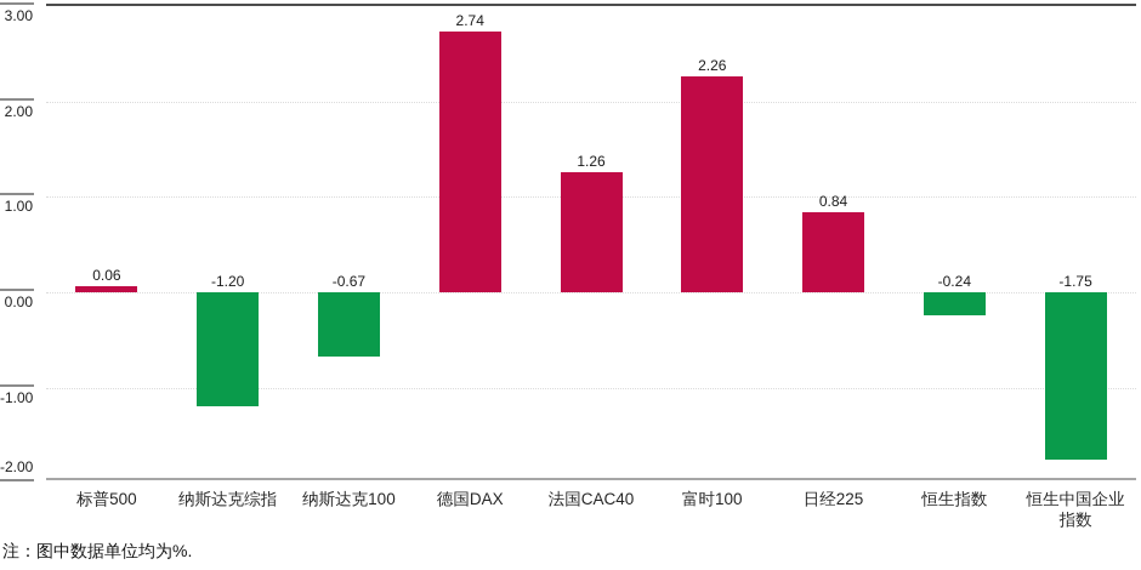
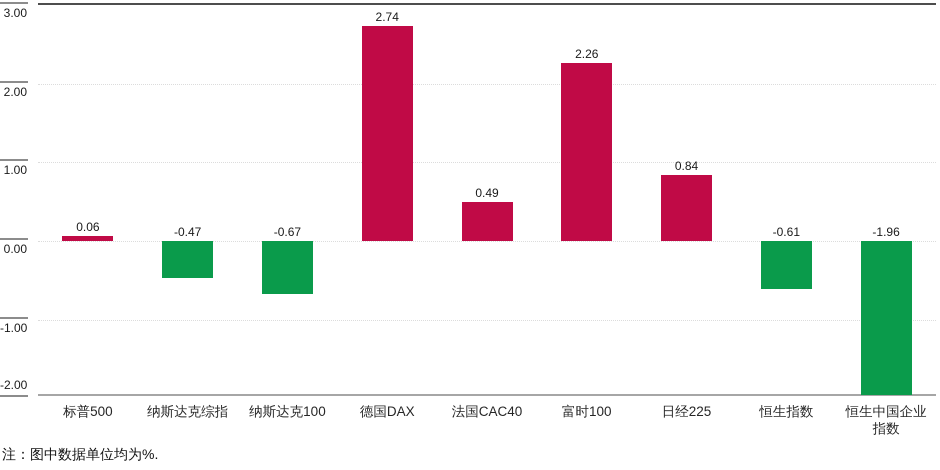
纳斯达克综指: -1.20 -> -0.47
法国CAC40: 1.26 -> 0.49
恒生指数: -0.24 -> -0.61
恒生中国企业指数: -1.75 -> -1.96
